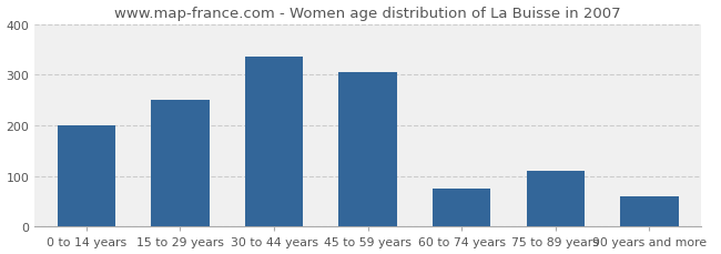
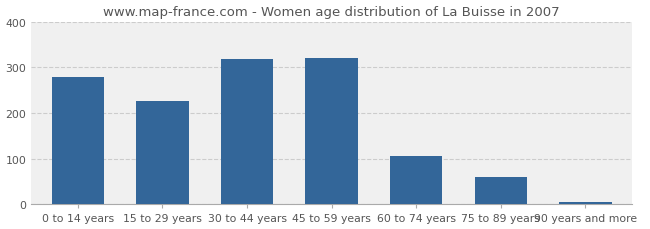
0 to 14 years: 200 -> 278
15 to 29 years: 250 -> 226
30 to 44 years: 335 -> 317
45 to 59 years: 305 -> 320
60 to 74 years: 75 -> 106
75 to 89 years: 110 -> 60
90 years and more: 60 -> 5
